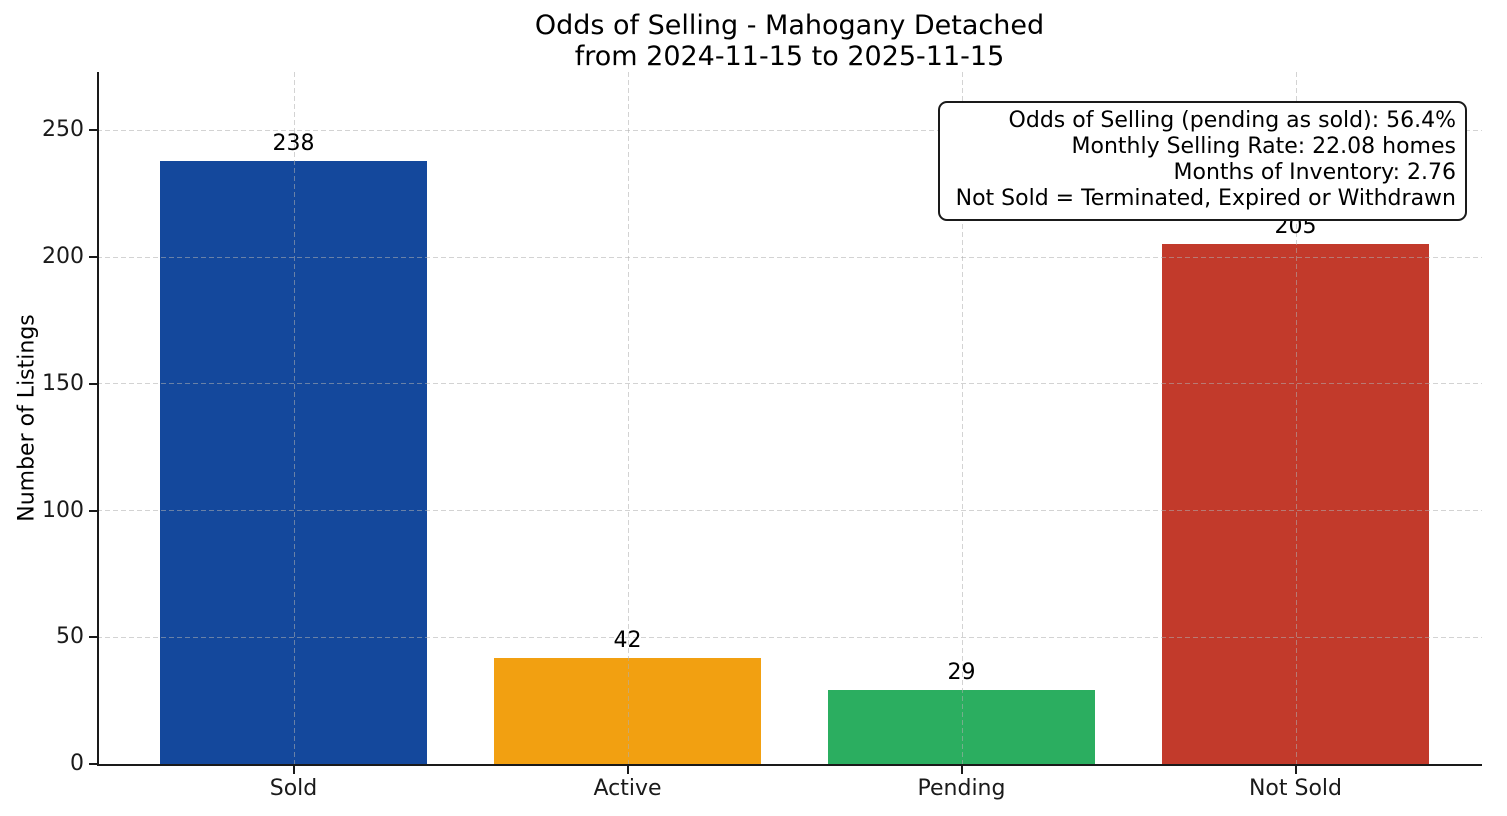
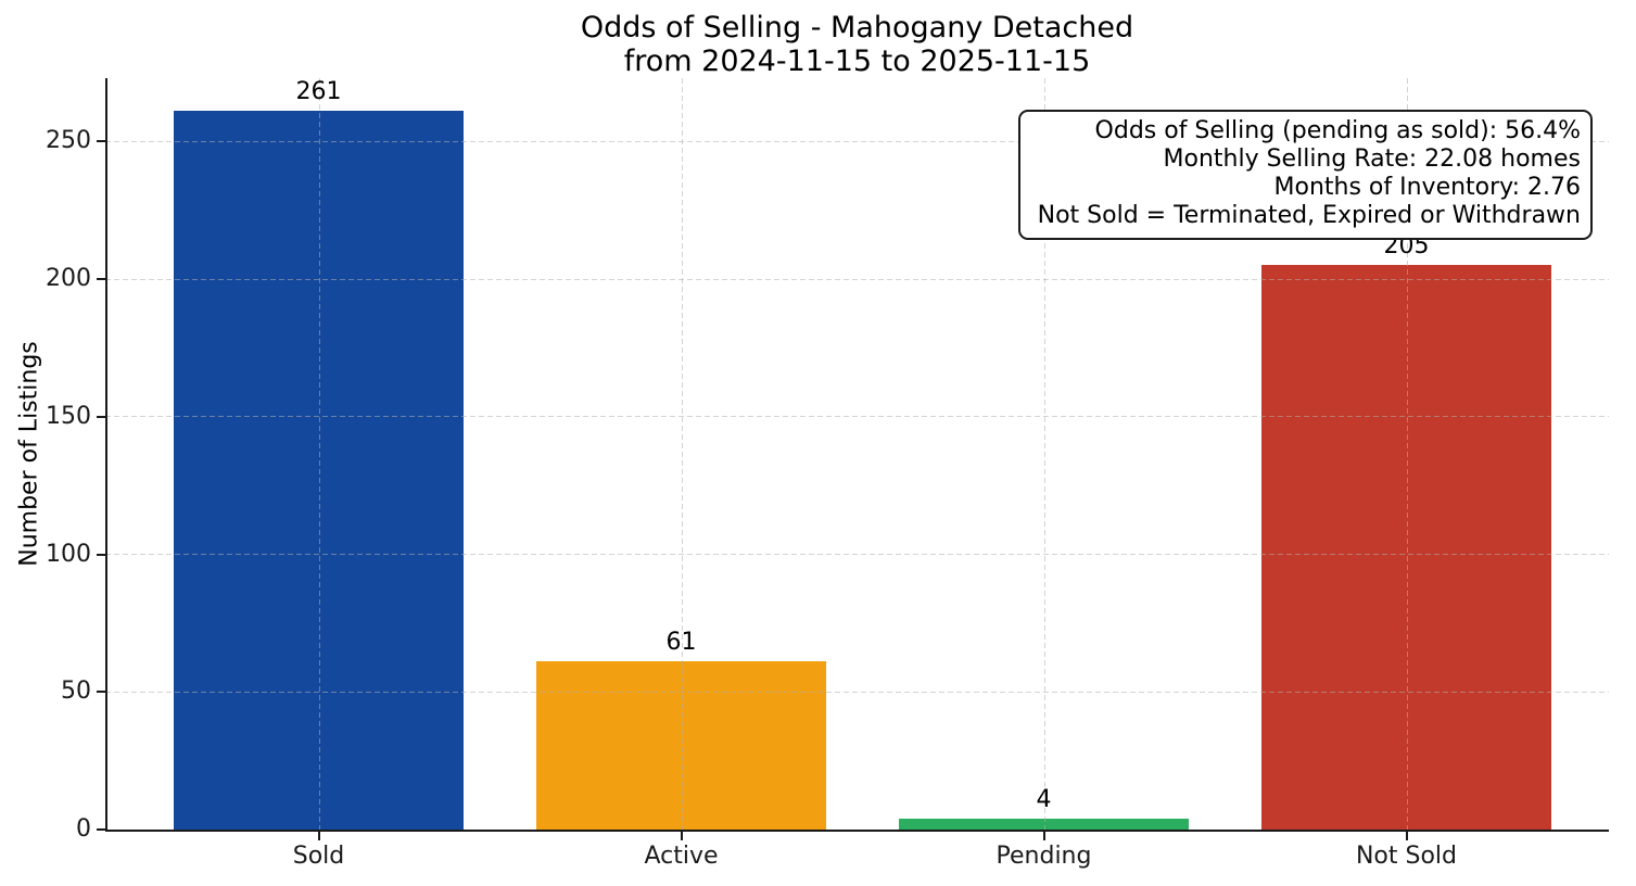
Sold: 238 -> 261
Active: 42 -> 61
Pending: 29 -> 4
